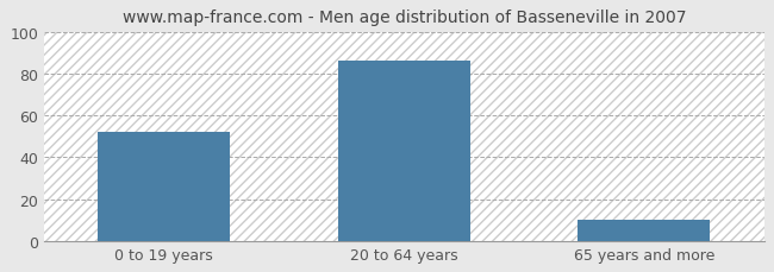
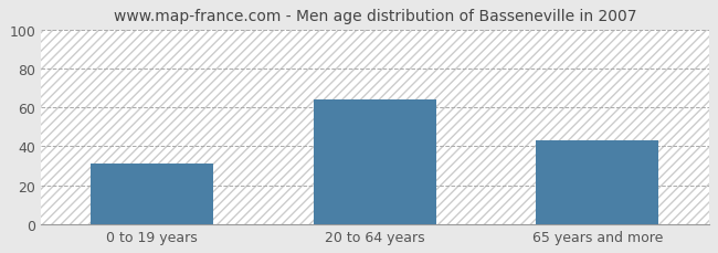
0 to 19 years: 52 -> 31
20 to 64 years: 86 -> 64
65 years and more: 10 -> 43
